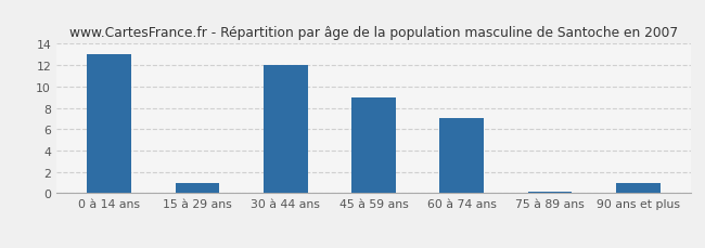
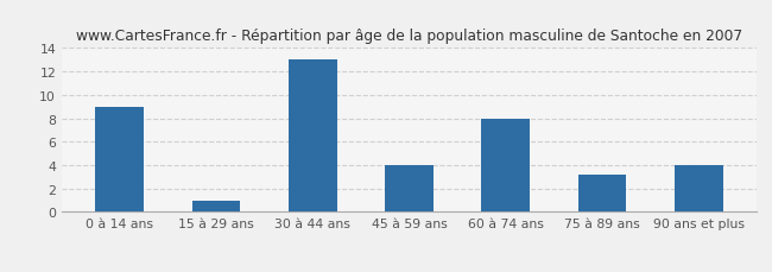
0 à 14 ans: 13.0 -> 9.0
30 à 44 ans: 12.0 -> 13.0
45 à 59 ans: 9.0 -> 4.0
60 à 74 ans: 7.0 -> 8.0
75 à 89 ans: 0.1 -> 3.2
90 ans et plus: 1.0 -> 4.0
